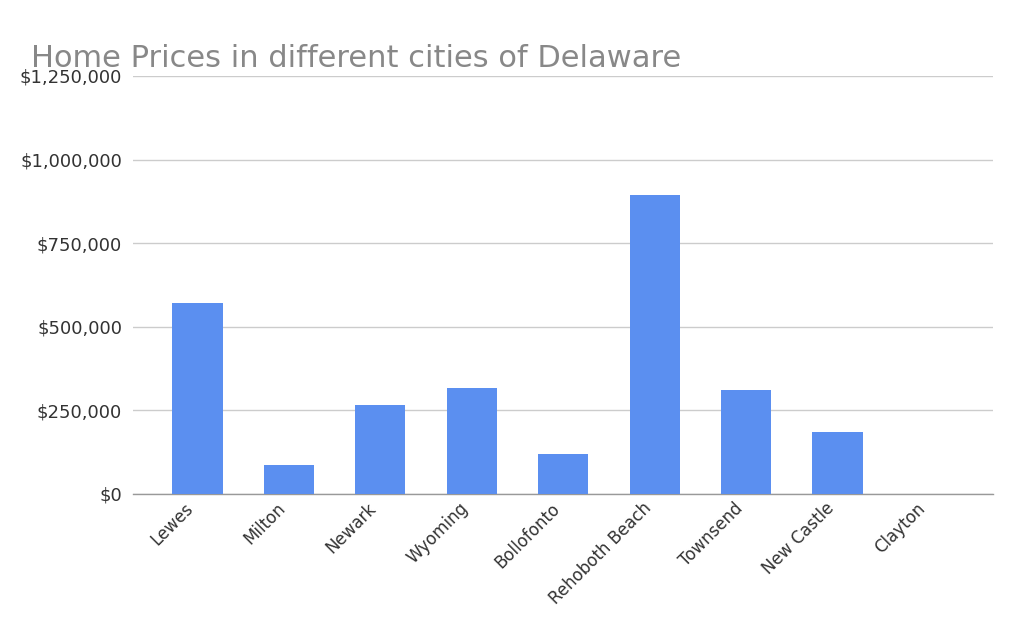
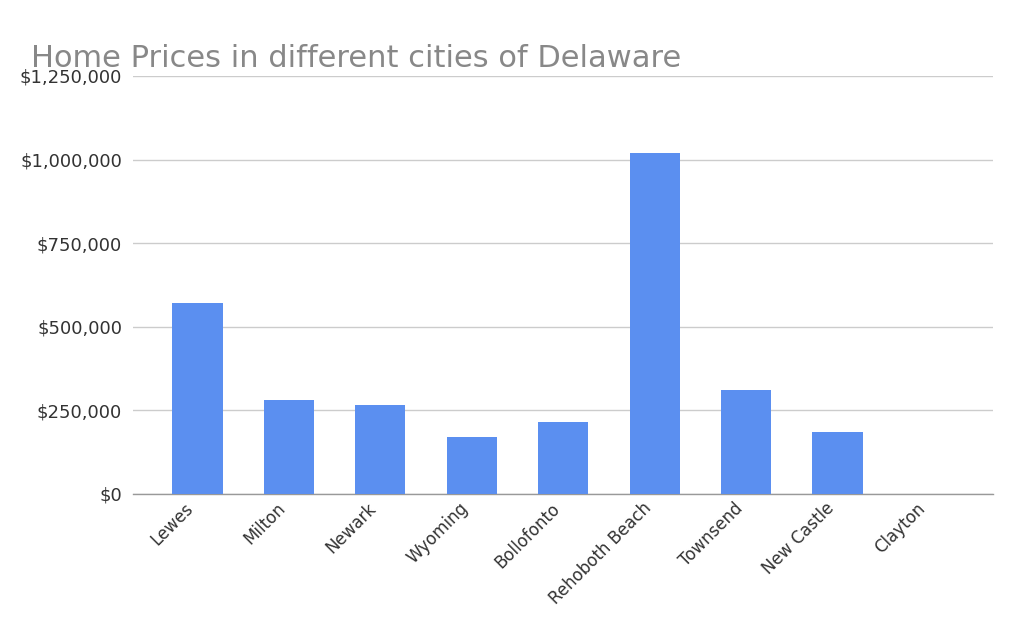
Milton: $85,000 -> $280,000
Wyoming: $315,000 -> $170,000
Bollofonto: $120,000 -> $215,000
Rehoboth Beach: $895,000 -> $1,020,000
